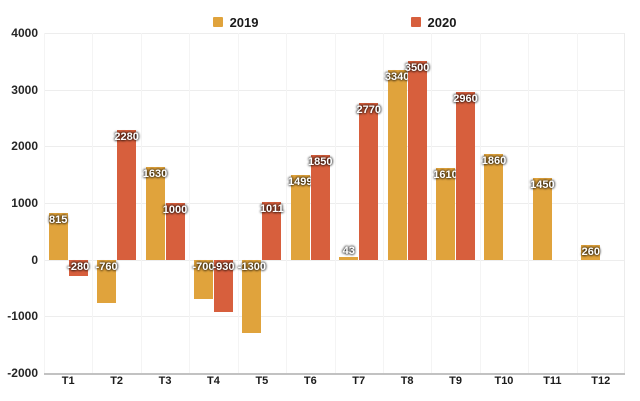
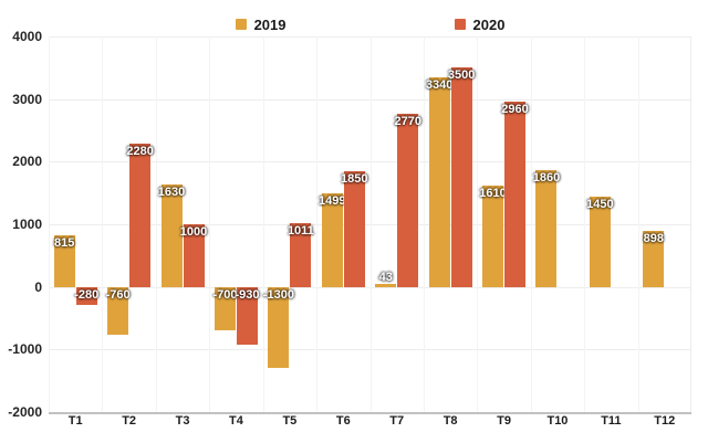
2019/T12: 260 -> 898
